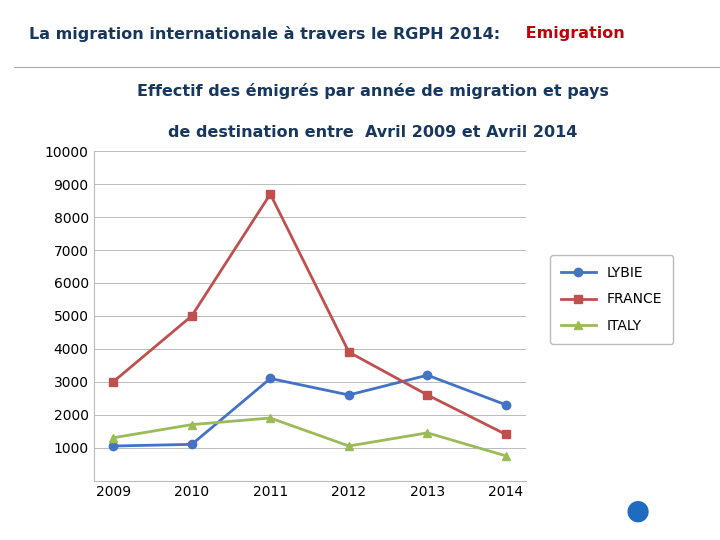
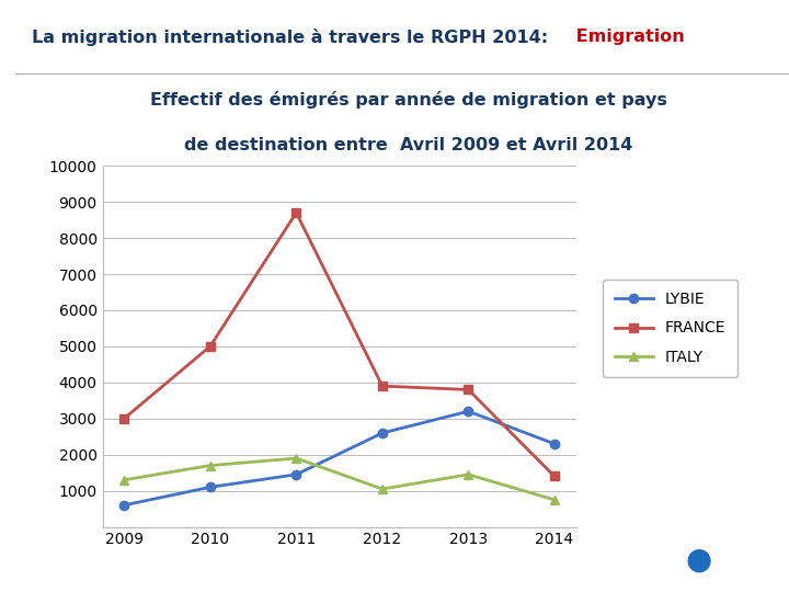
LYBIE/2009: 1050 -> 600
LYBIE/2011: 3100 -> 1450
FRANCE/2013: 2600 -> 3800
